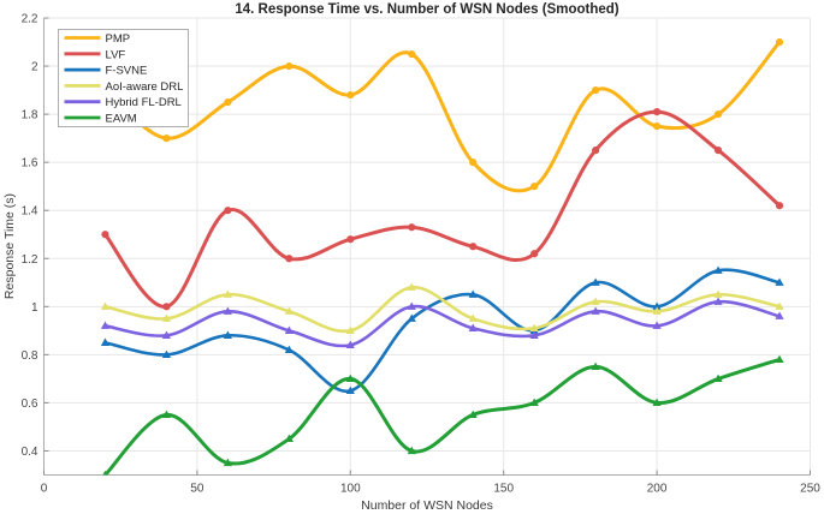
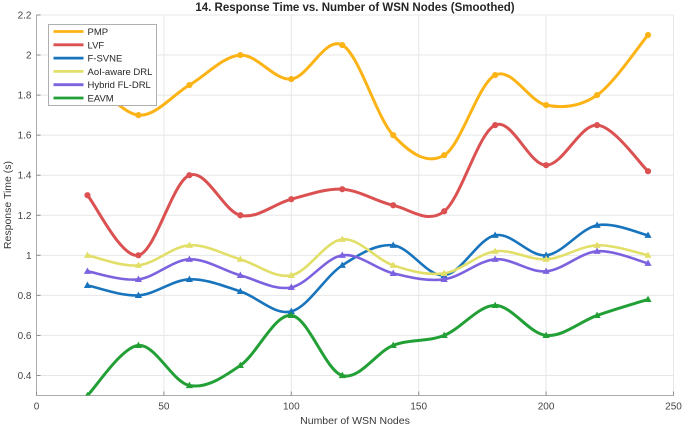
F-SVNE/100: 0.65 -> 0.72
LVF/200: 1.81 -> 1.45
